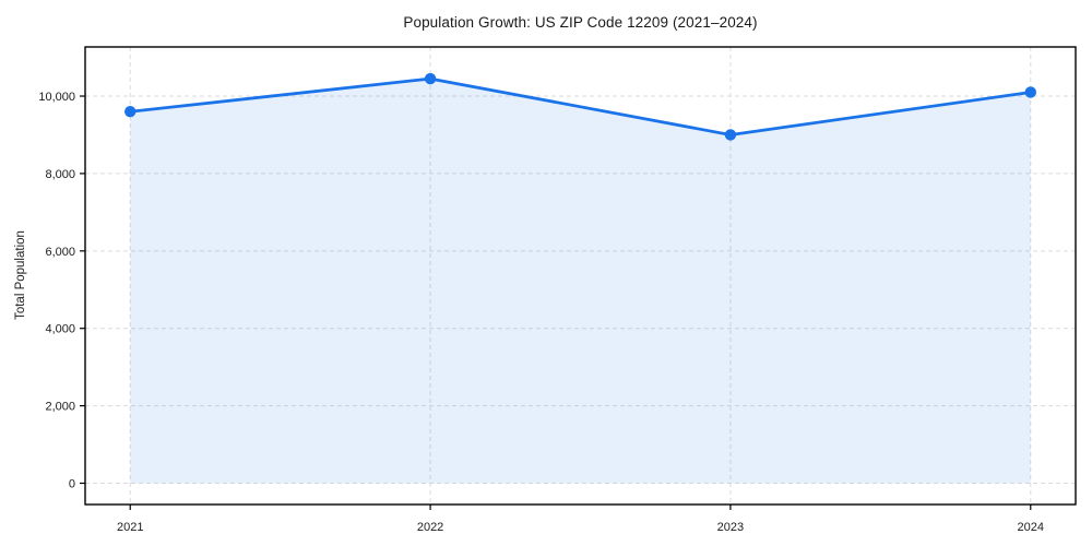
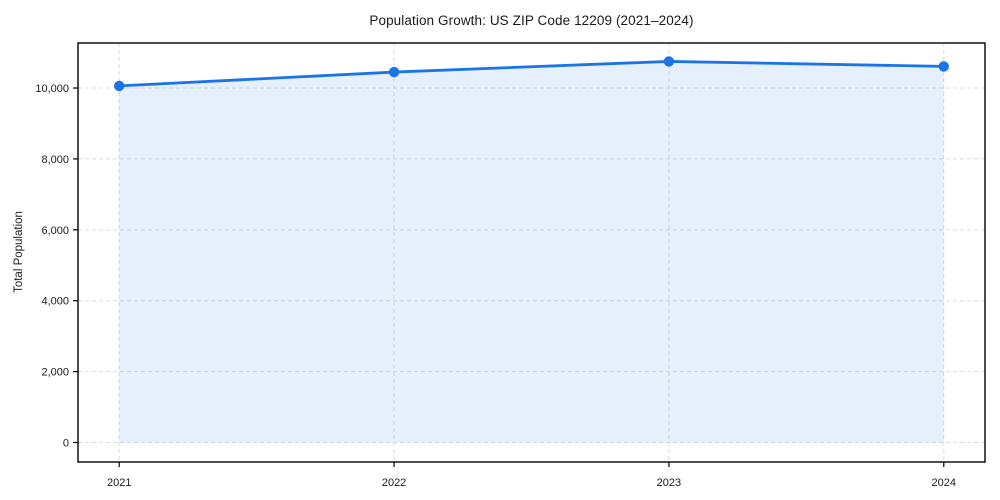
2021: 9600 -> 10100
2023: 9000 -> 10800
2024: 10100 -> 10600
